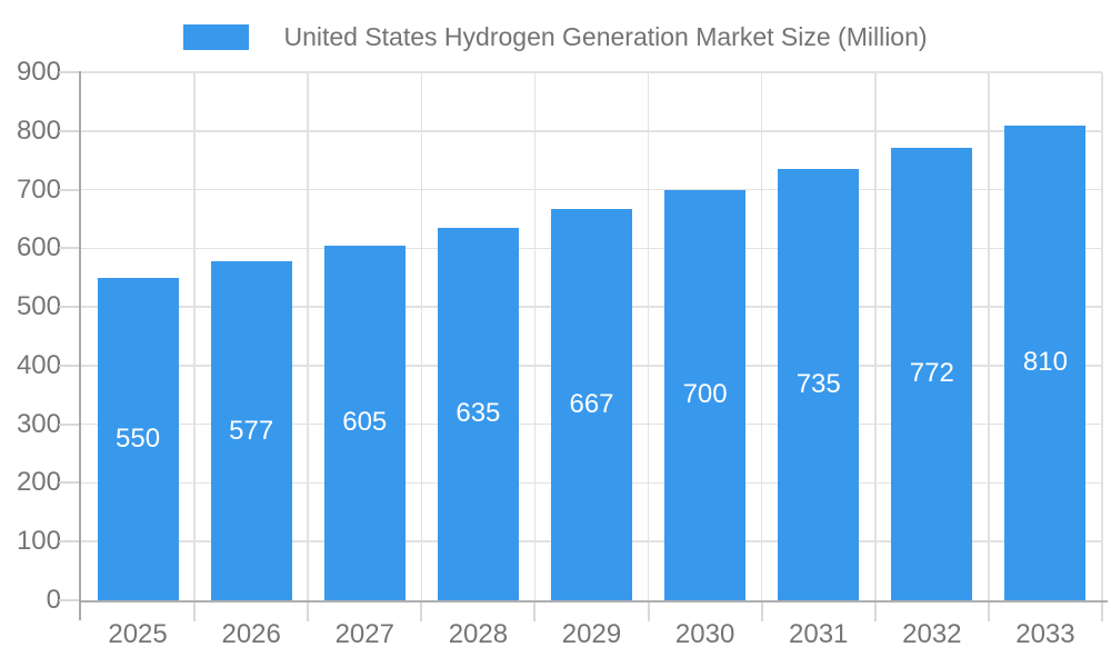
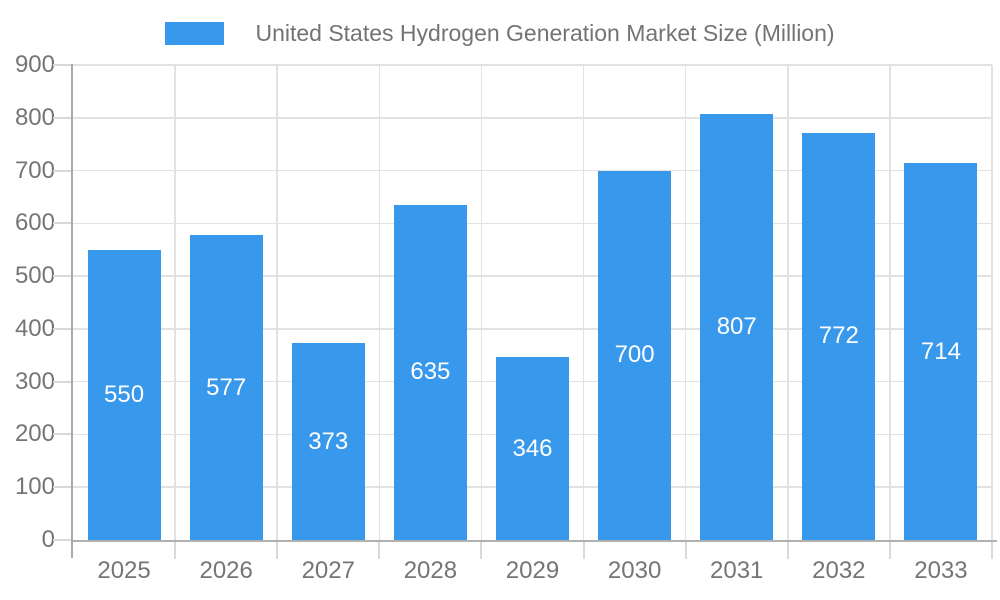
2027: 605 -> 373
2029: 667 -> 346
2031: 735 -> 807
2033: 810 -> 714
